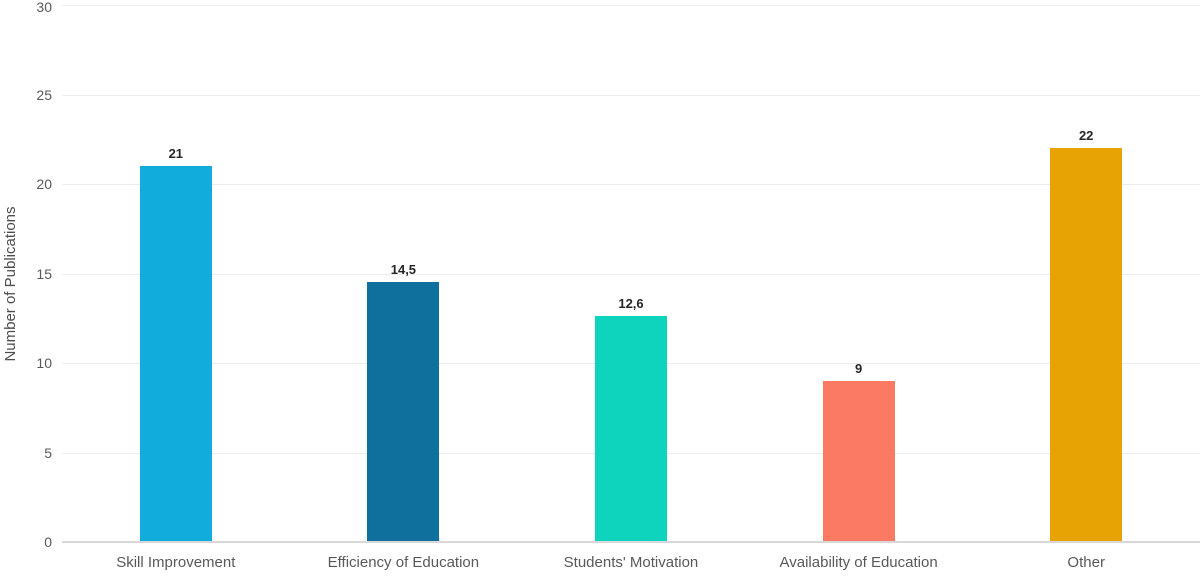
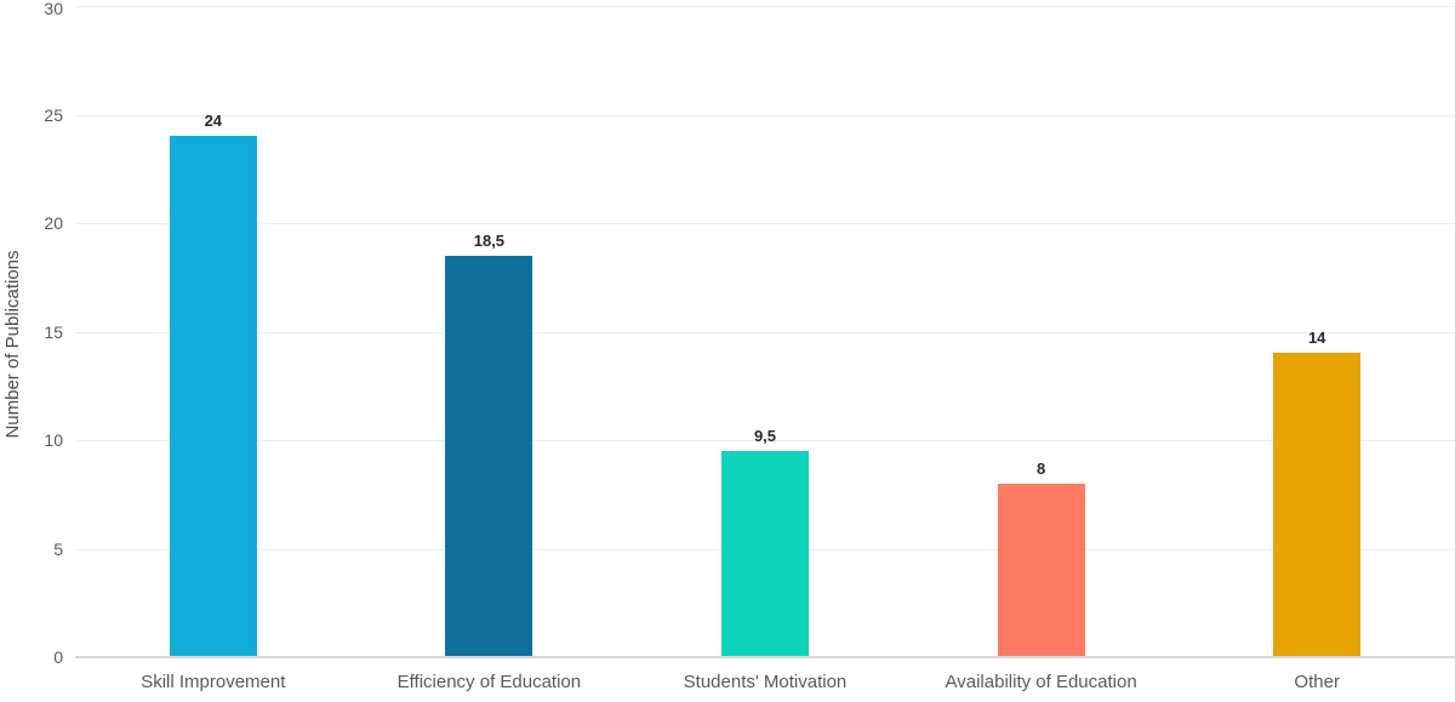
Skill Improvement: 21 -> 24
Efficiency of Education: 14,5 -> 18,5
Students' Motivation: 12,6 -> 9,5
Availability of Education: 9 -> 8
Other: 22 -> 14
